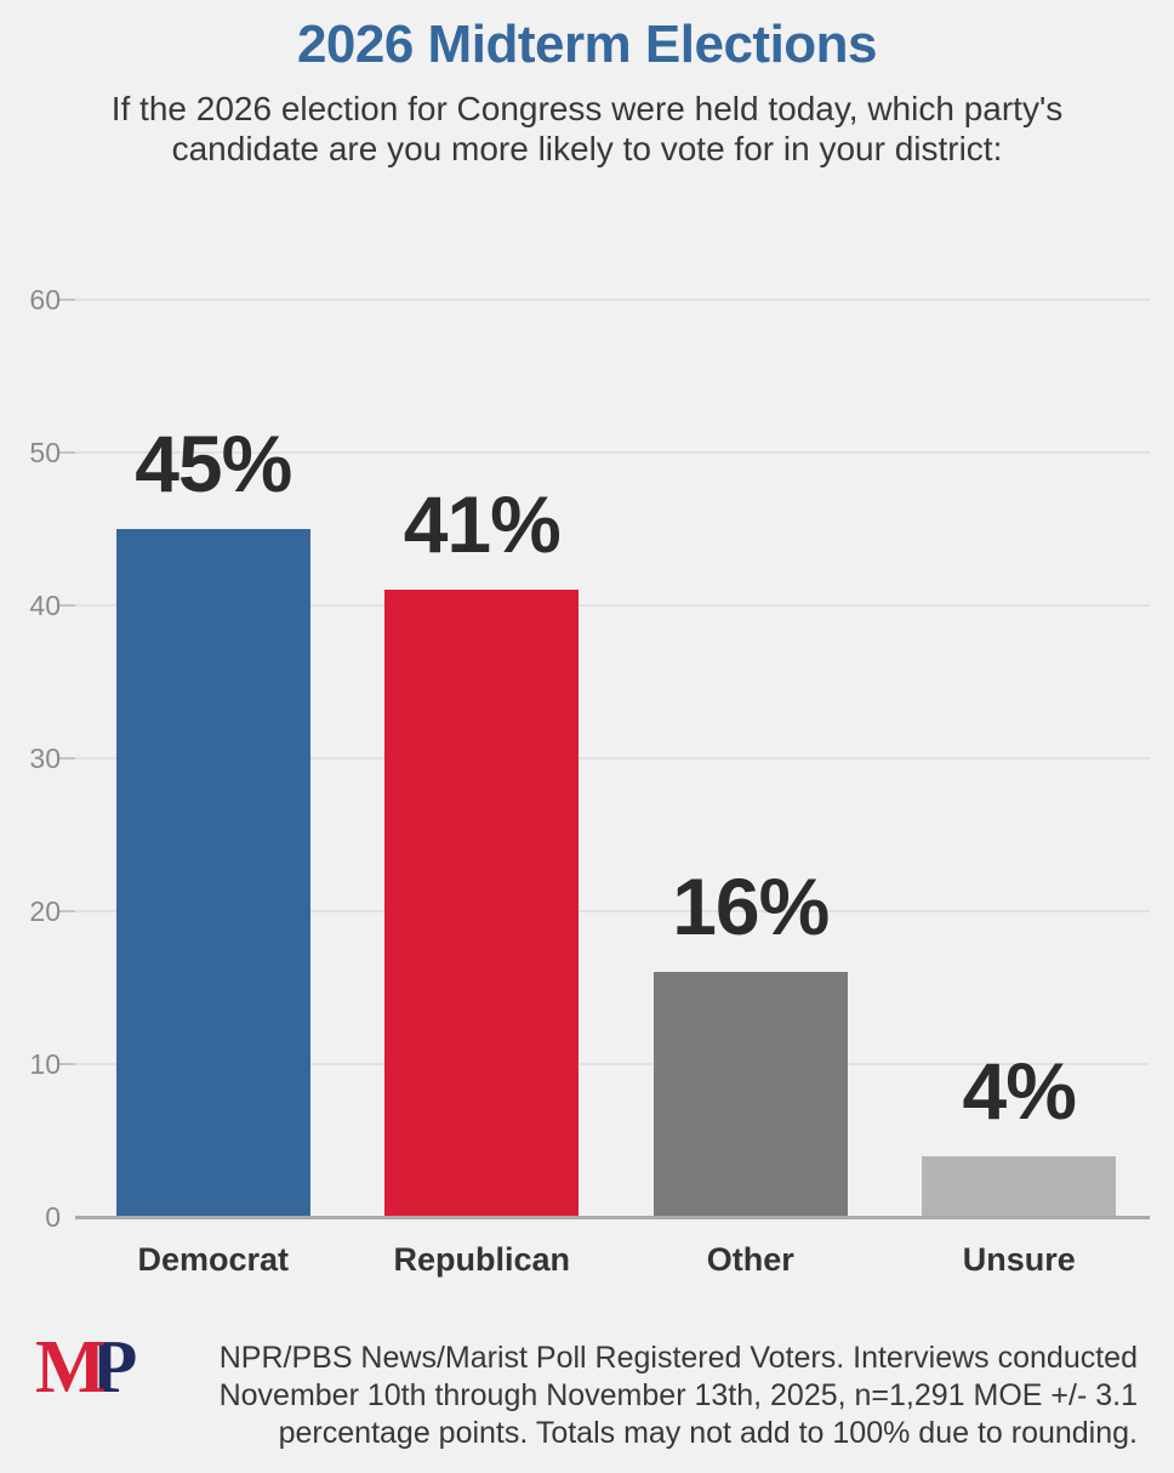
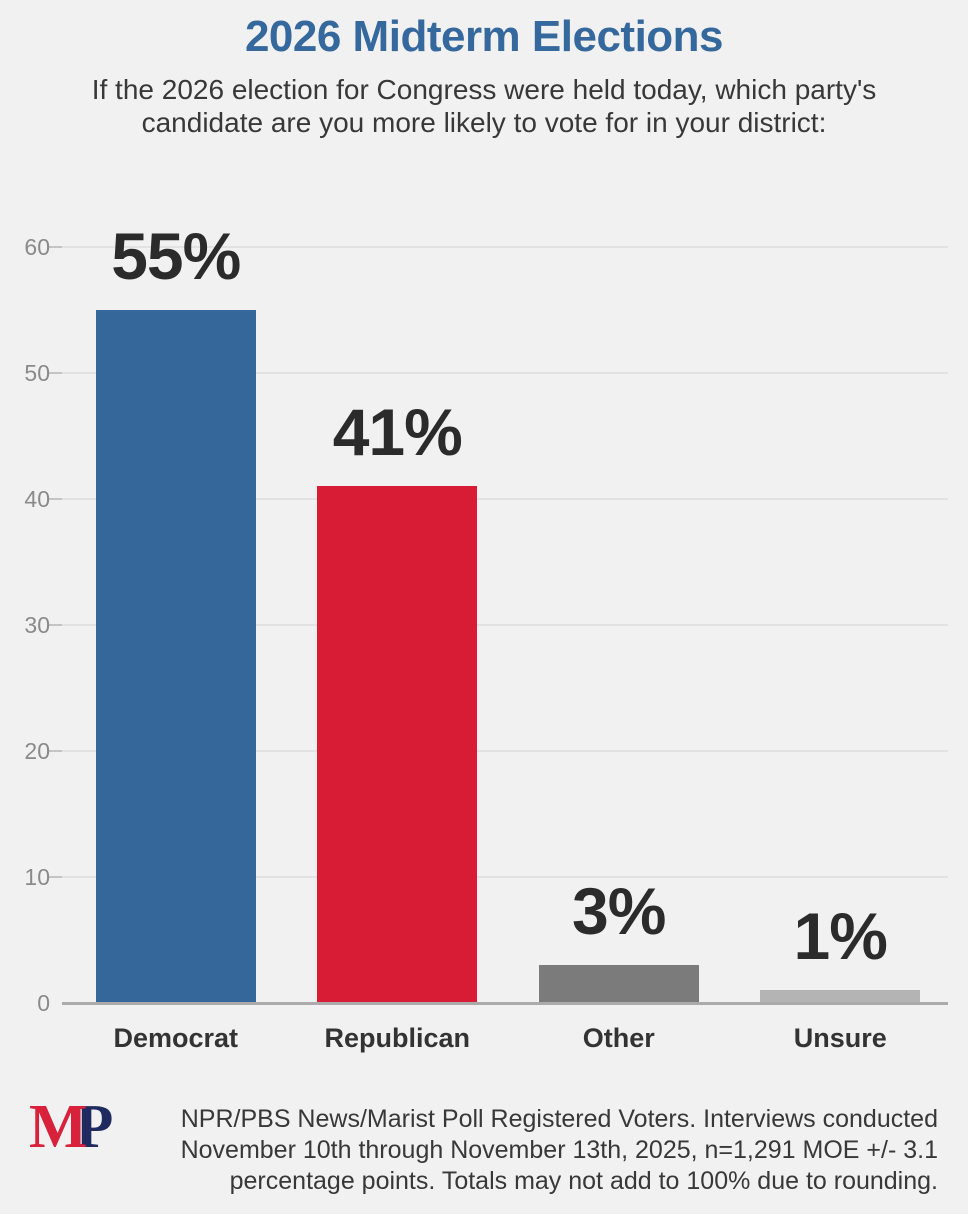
Democrat: 45% -> 55%
Other: 16% -> 3%
Unsure: 4% -> 1%
